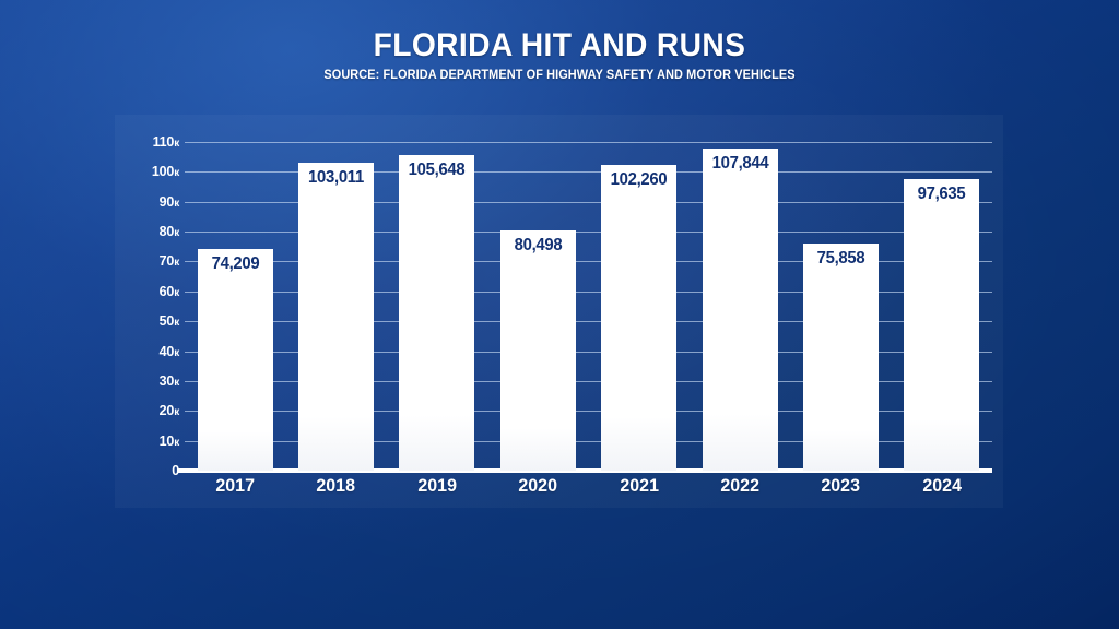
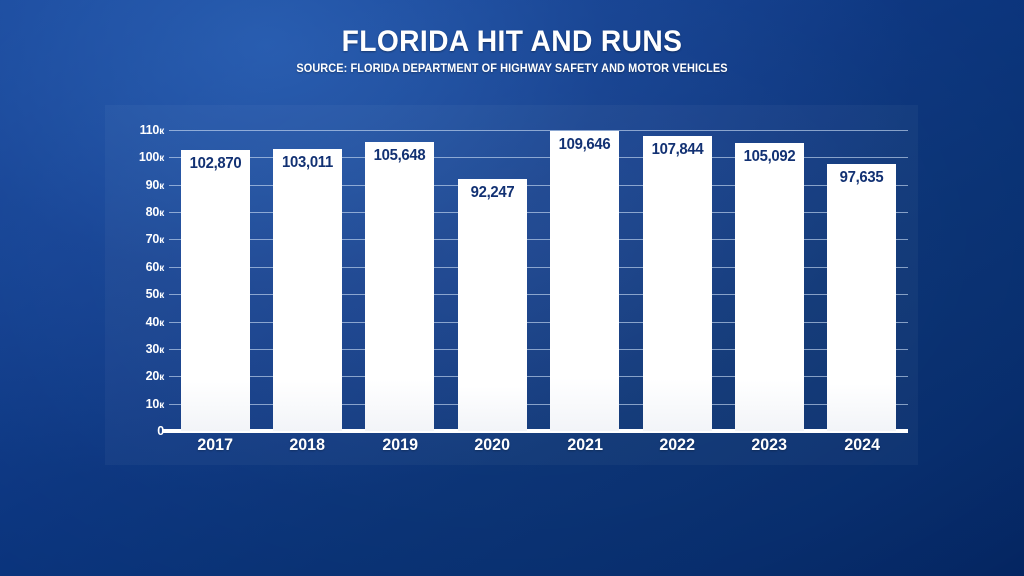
2017: 74,209 -> 102,870
2020: 80,498 -> 92,247
2021: 102,260 -> 109,646
2023: 75,858 -> 105,092
